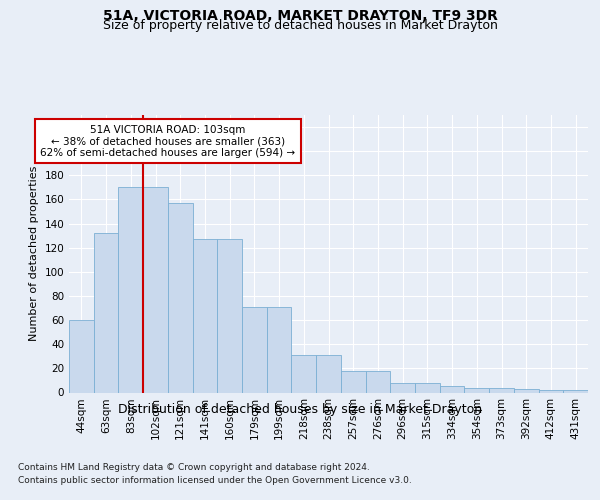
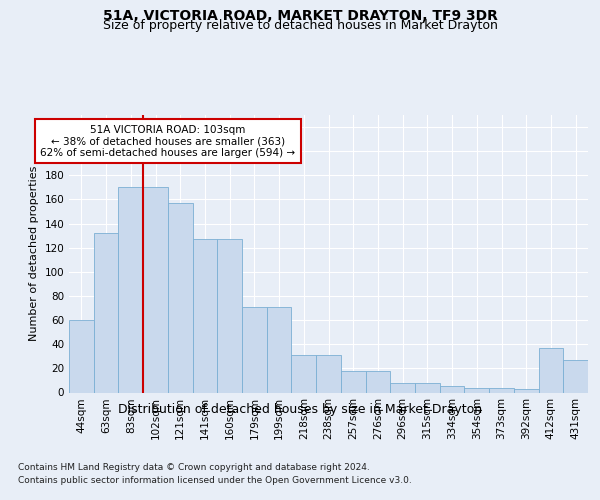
412sqm: 2 -> 37
431sqm: 2 -> 27
